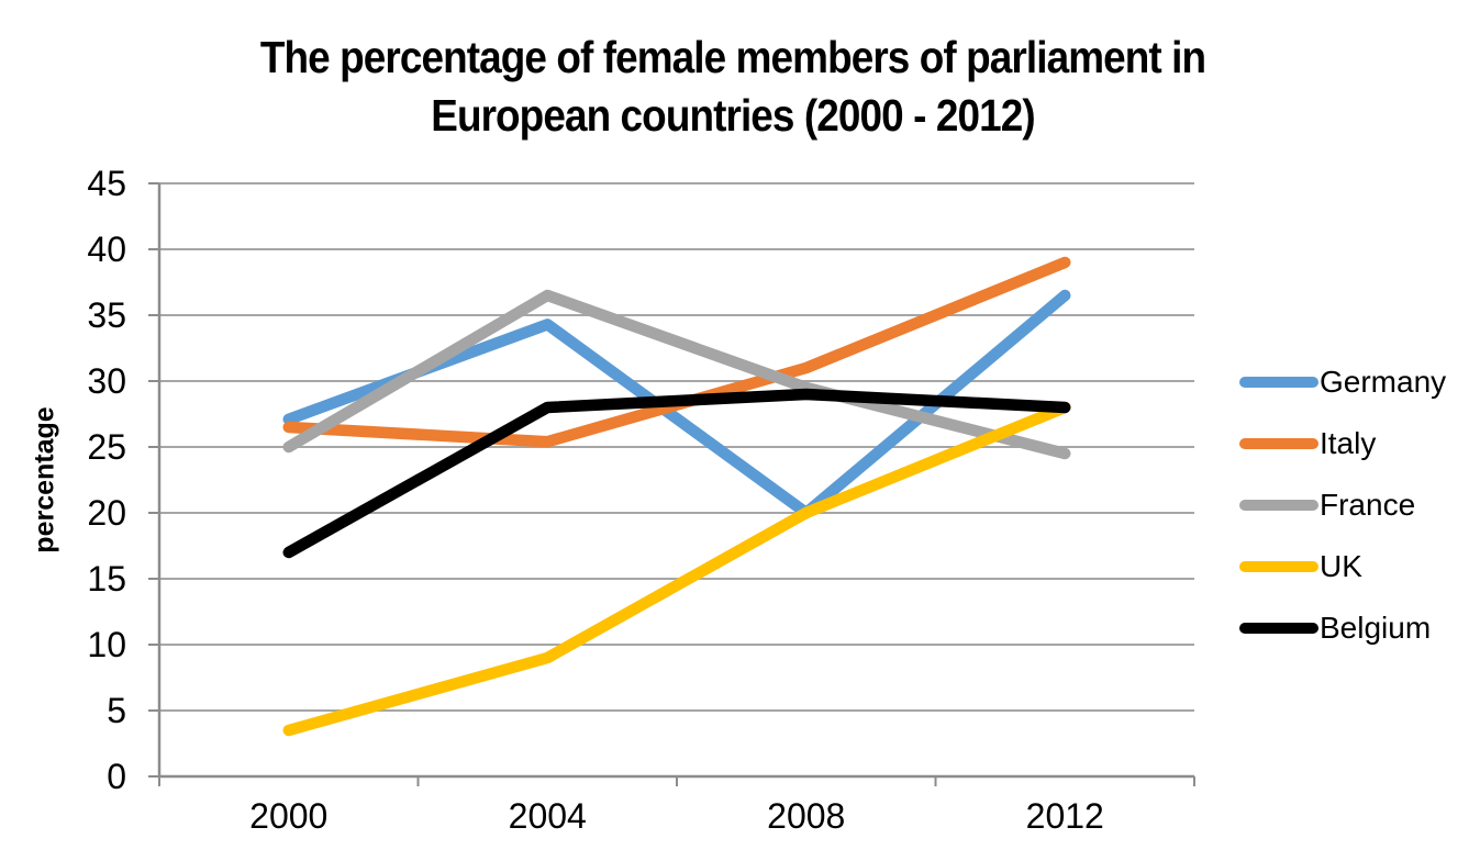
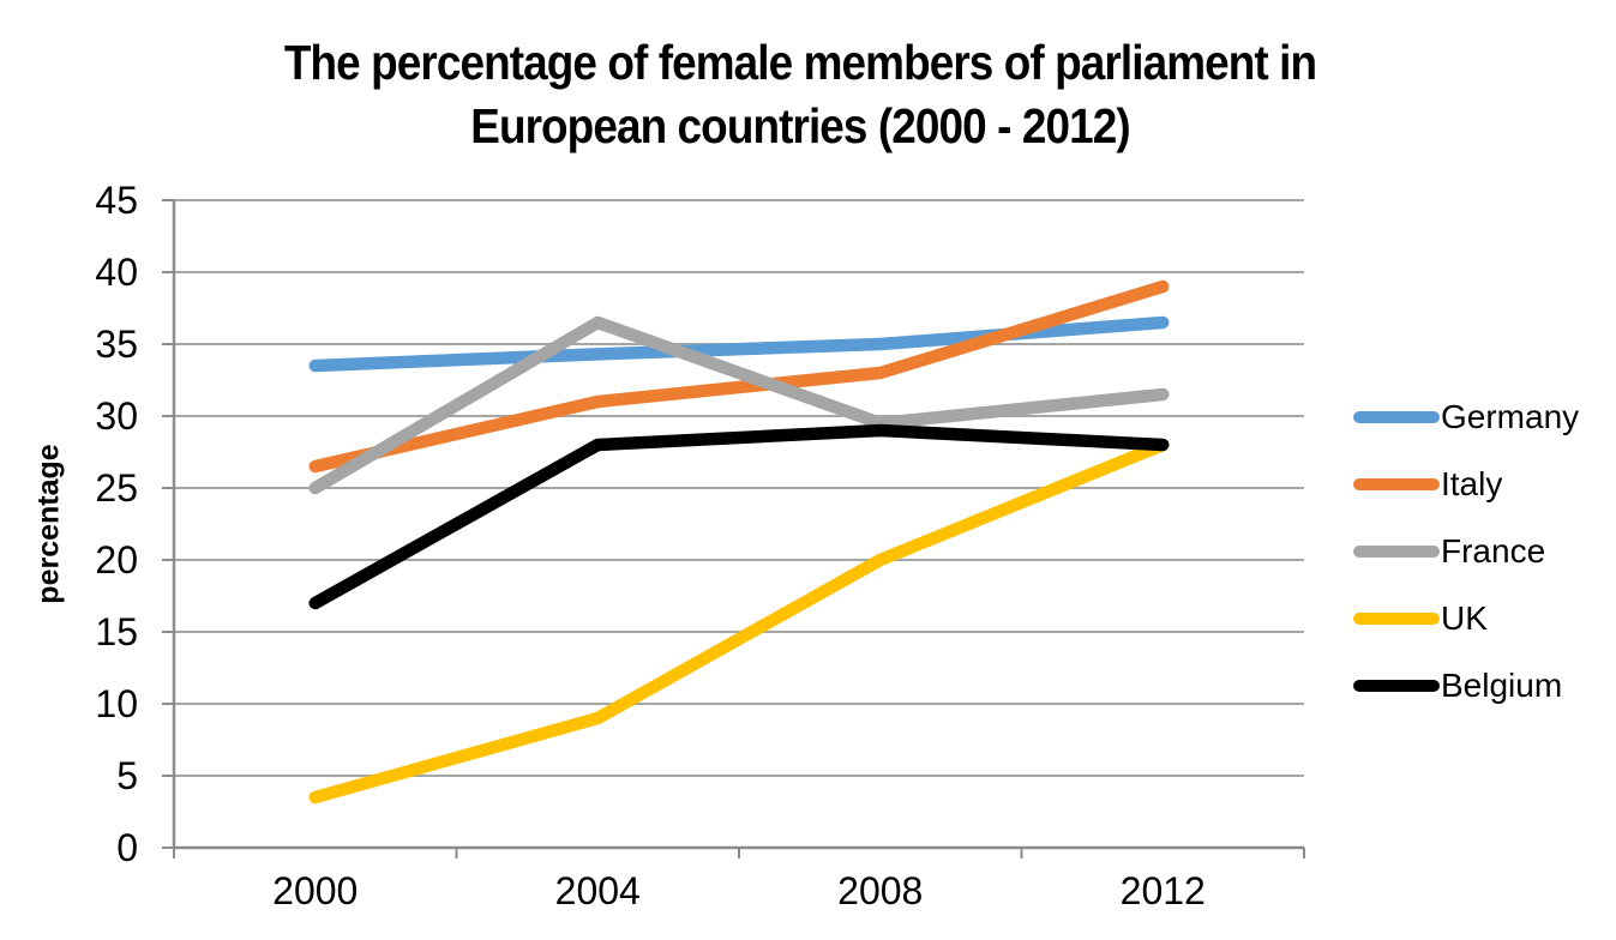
Germany/2000: 27.1 -> 33.5
Italy/2004: 25.4 -> 31.0
Germany/2008: 20.0 -> 35.0
Italy/2008: 31.0 -> 33.0
France/2012: 24.5 -> 31.5
